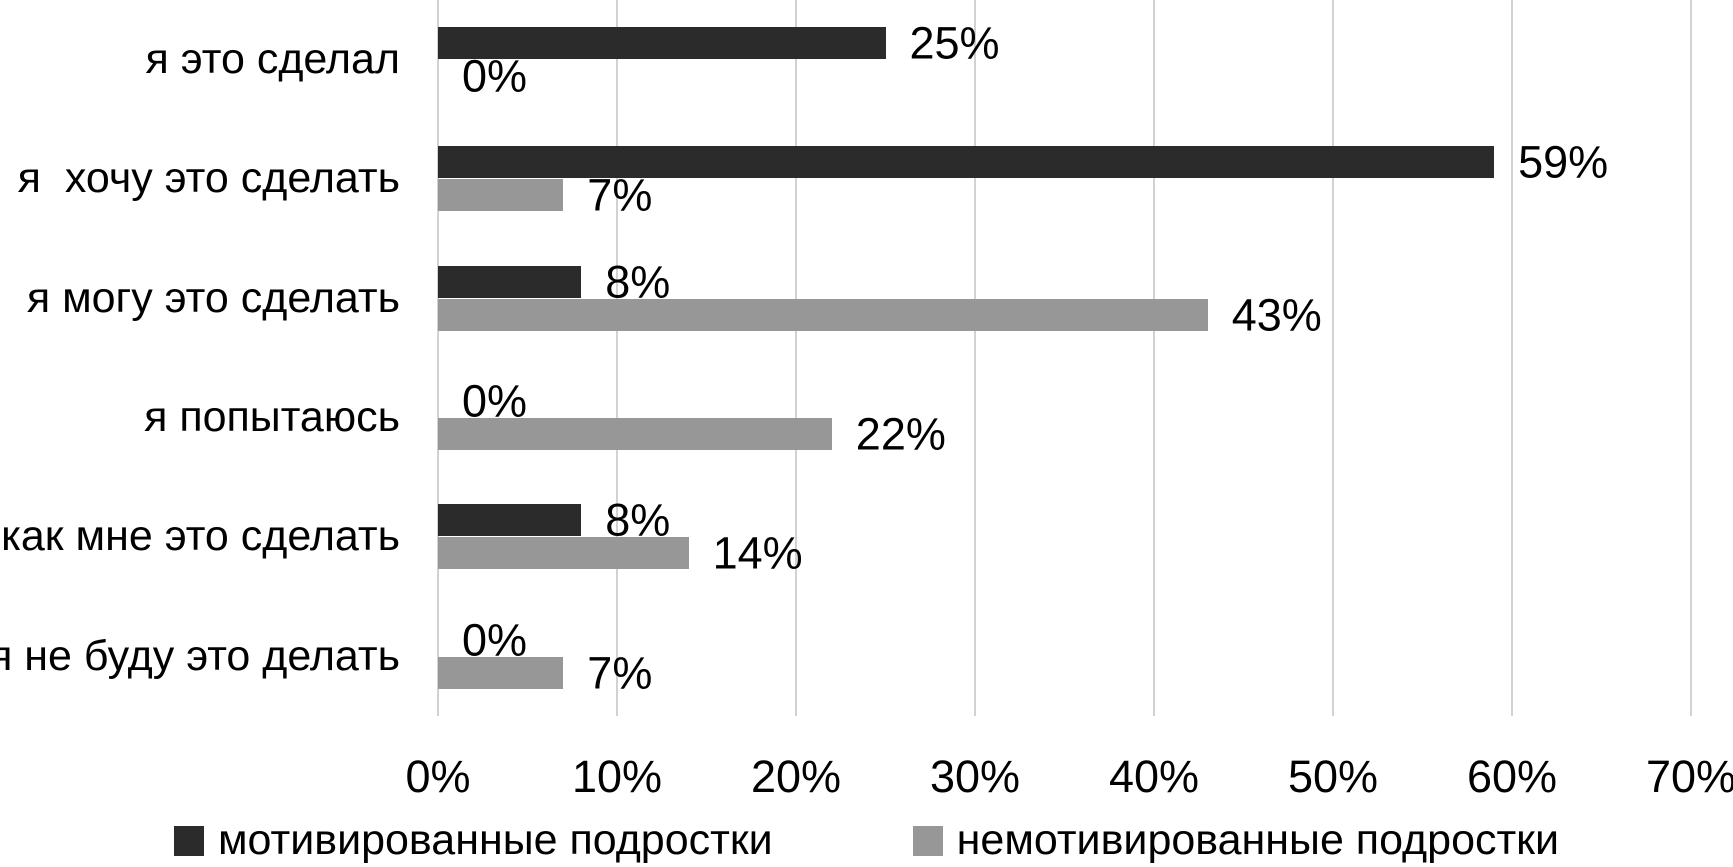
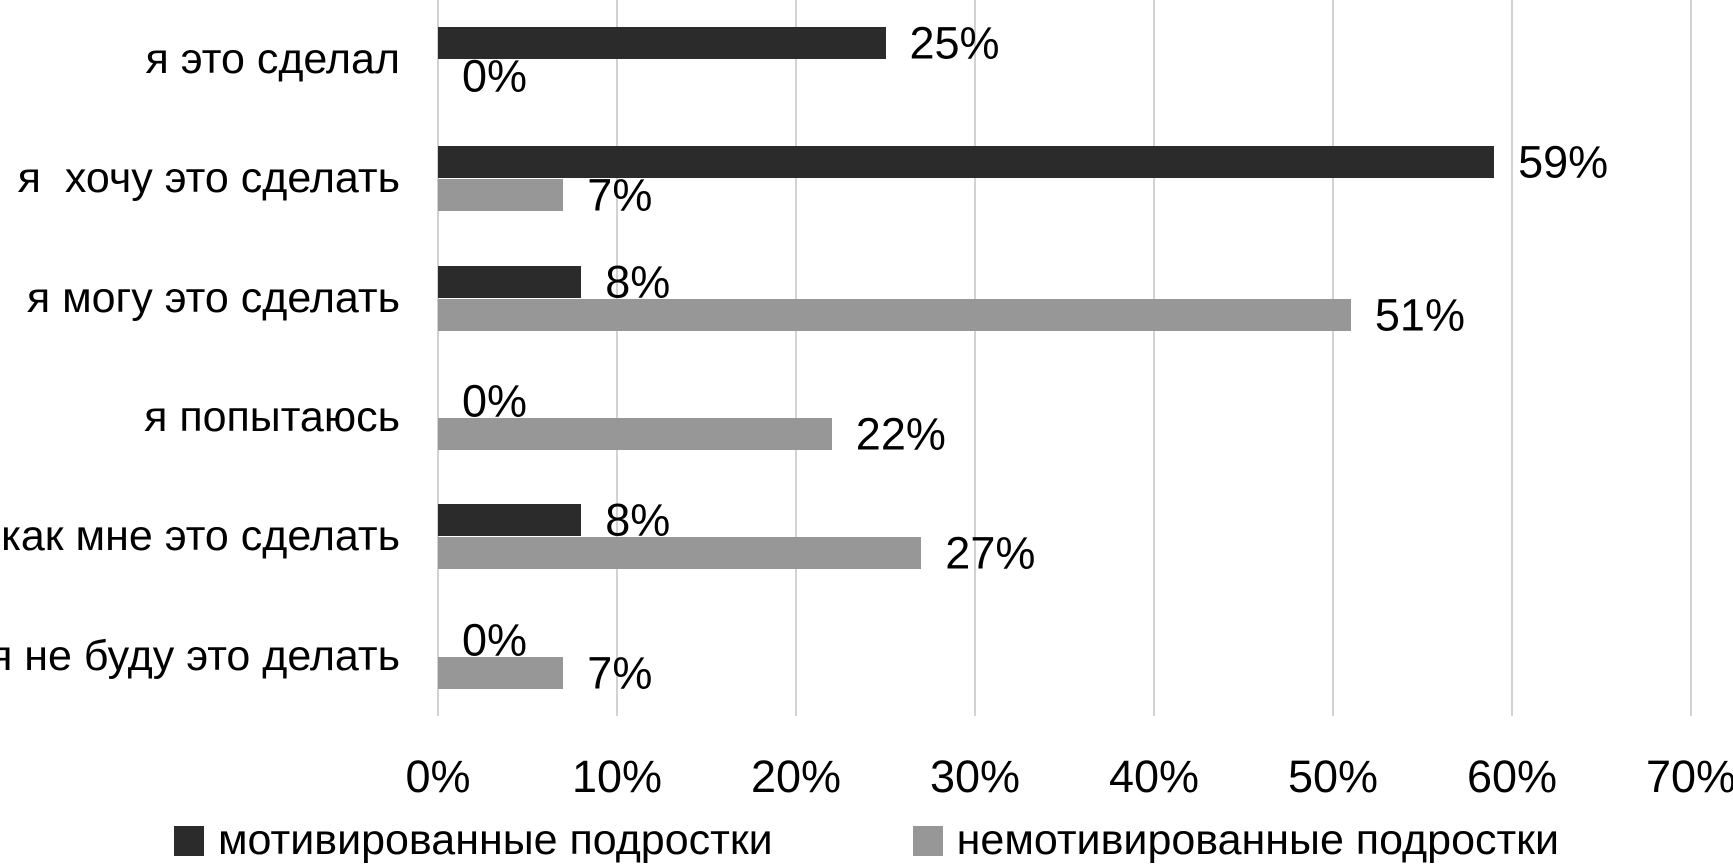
немотивированные подростки/я могу это сделать: 43% -> 51%
немотивированные подростки/как мне это сделать: 14% -> 27%
